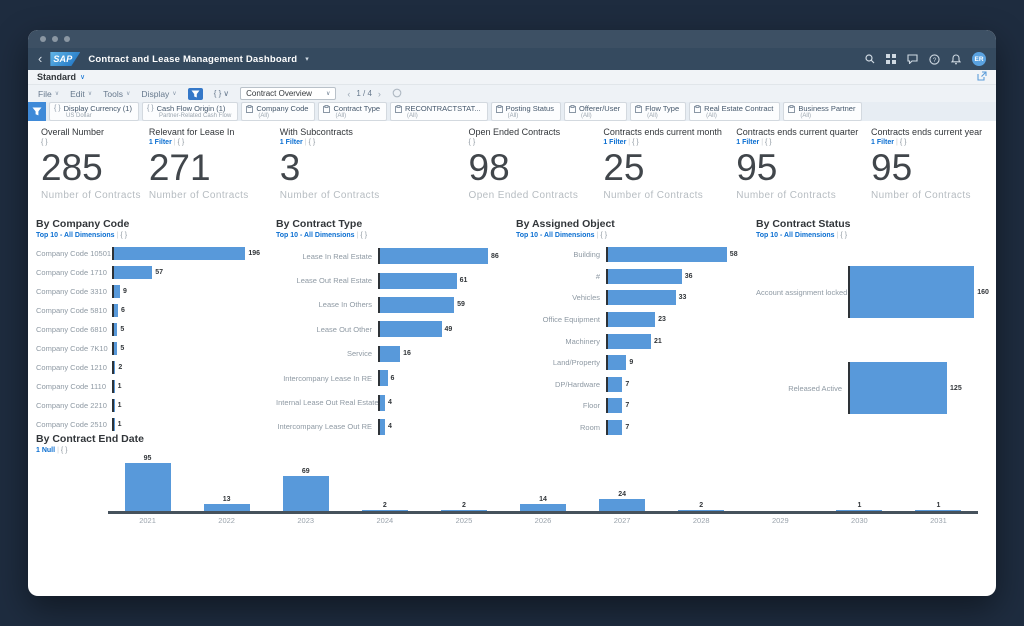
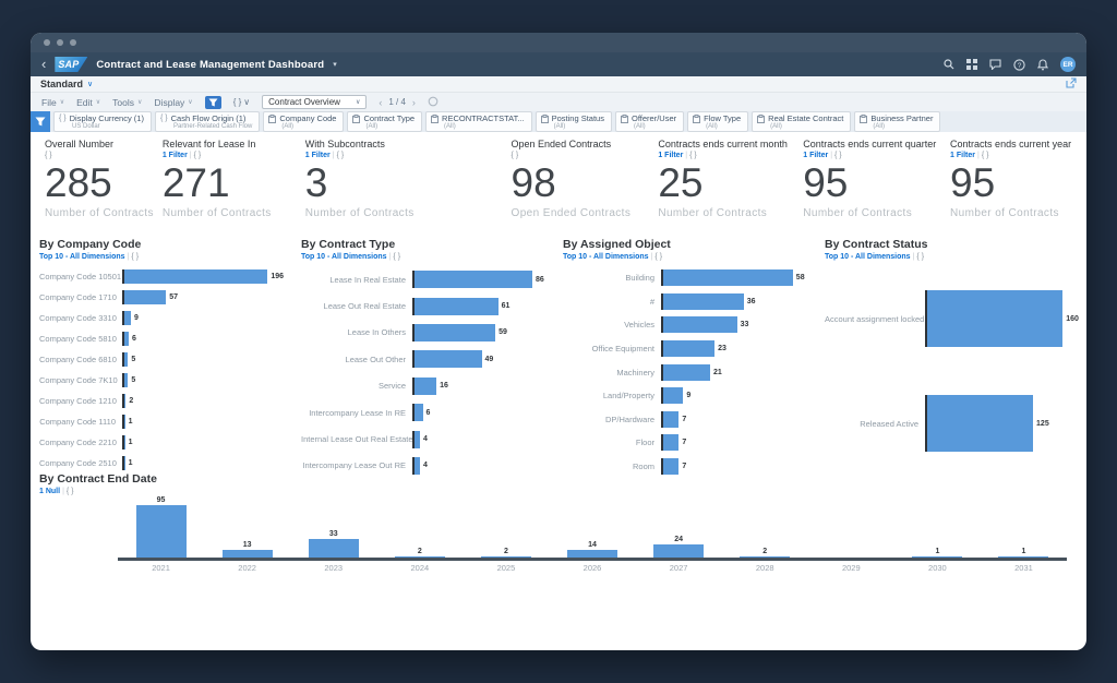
By Contract End Date/2023: 69 -> 33
